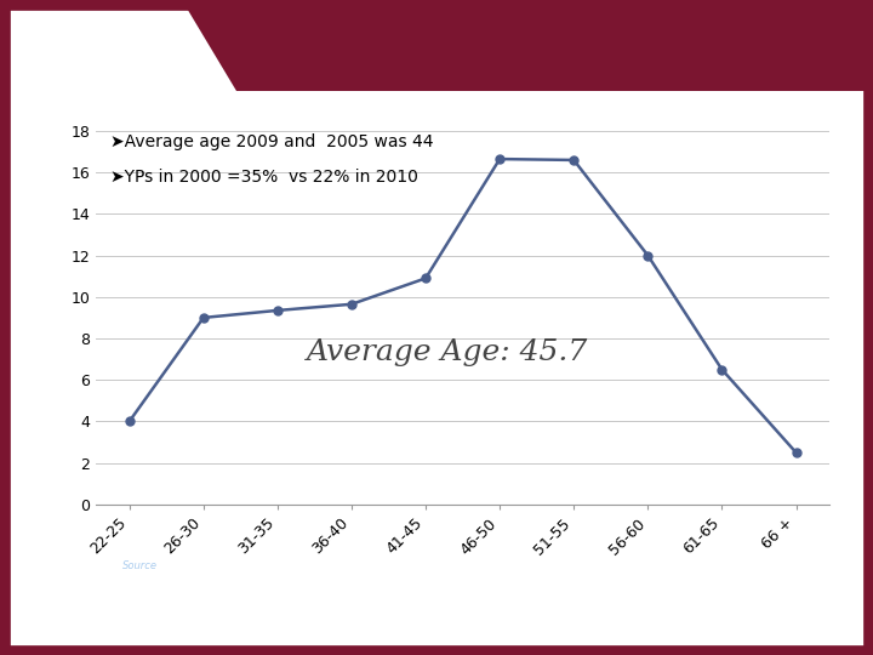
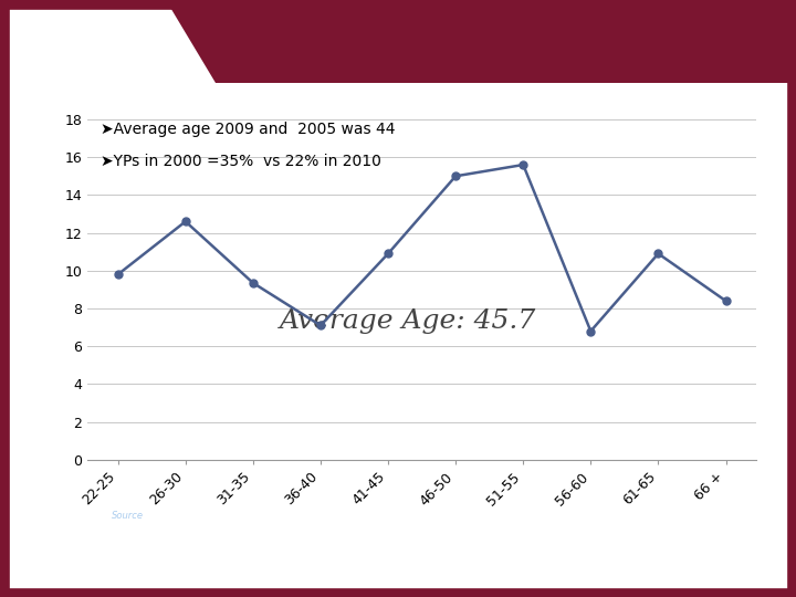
22-25: 4.0 -> 9.8
26-30: 9.0 -> 12.6
36-40: 9.7 -> 7.1
46-50: 16.6 -> 15.0
51-55: 16.6 -> 15.6
56-60: 12.0 -> 6.8
61-65: 6.5 -> 10.9
66 +: 2.5 -> 8.4
